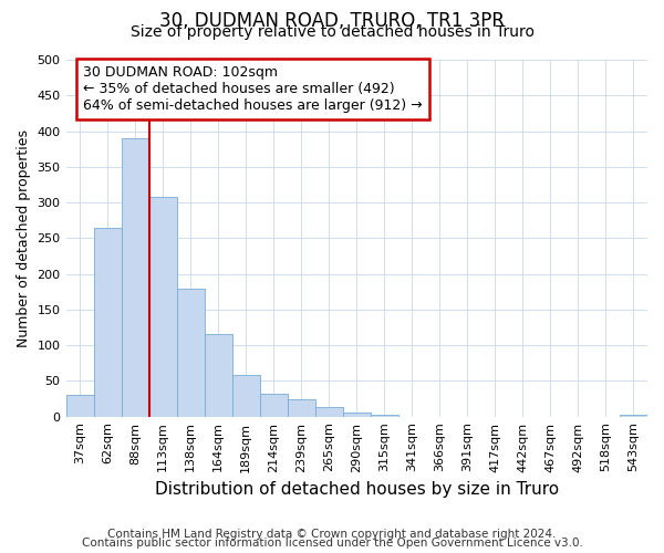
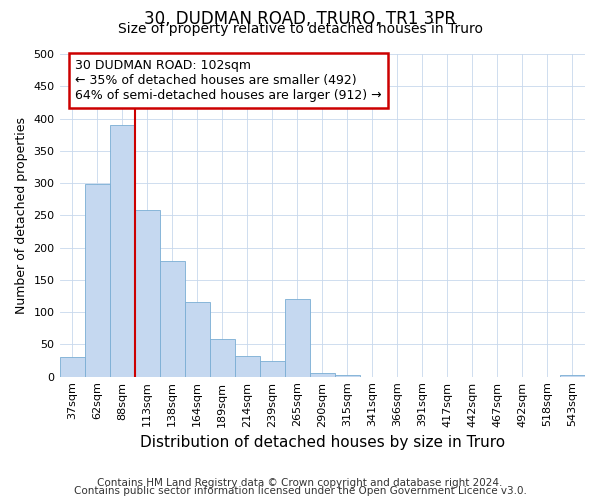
62sqm: 265 -> 298
113sqm: 308 -> 258
265sqm: 13 -> 120
